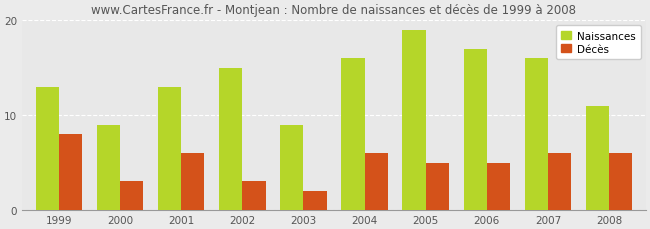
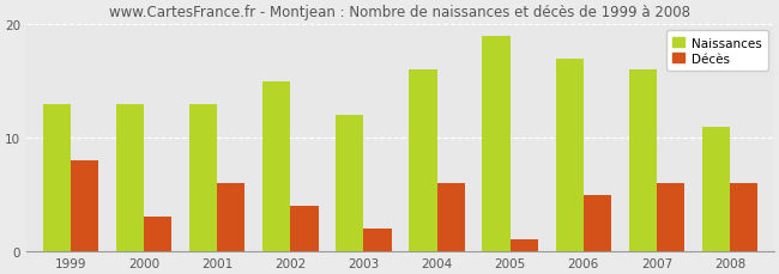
Naissances/2000: 9 -> 13
Décès/2002: 3 -> 4
Naissances/2003: 9 -> 12
Décès/2005: 5 -> 1
